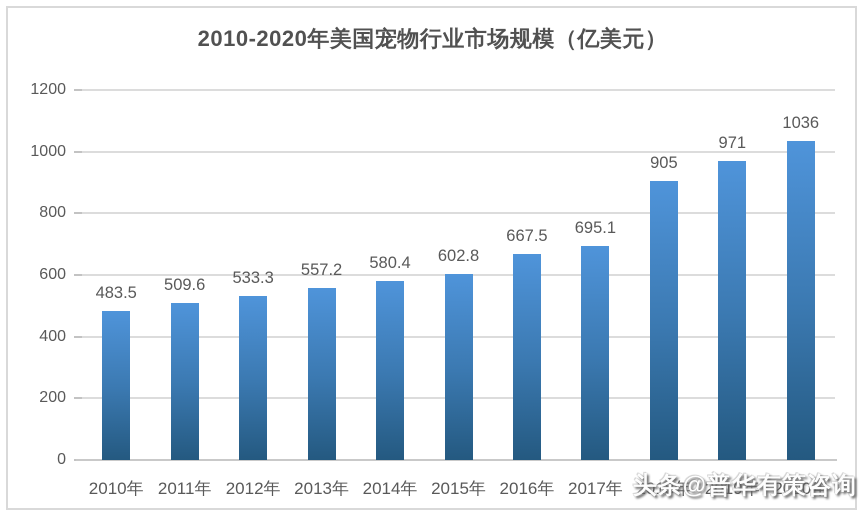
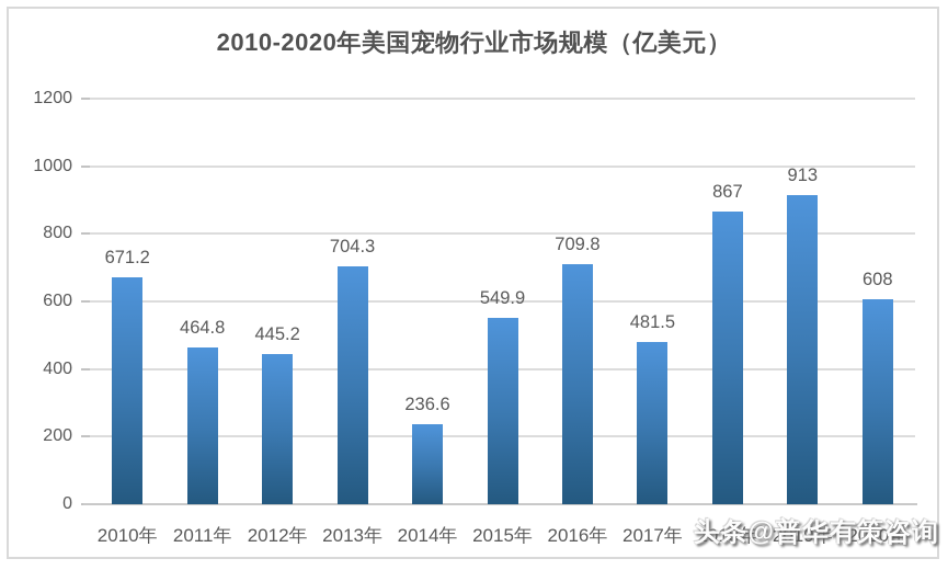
2010年: 483.5 -> 671.2
2011年: 509.6 -> 464.8
2012年: 533.3 -> 445.2
2013年: 557.2 -> 704.3
2014年: 580.4 -> 236.6
2015年: 602.8 -> 549.9
2016年: 667.5 -> 709.8
2017年: 695.1 -> 481.5
2018年: 905 -> 867
2019年: 971 -> 913
2020年: 1036 -> 608
